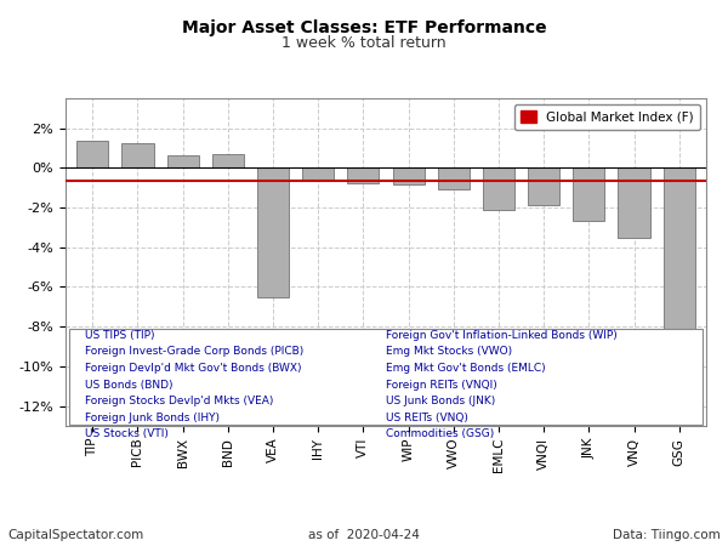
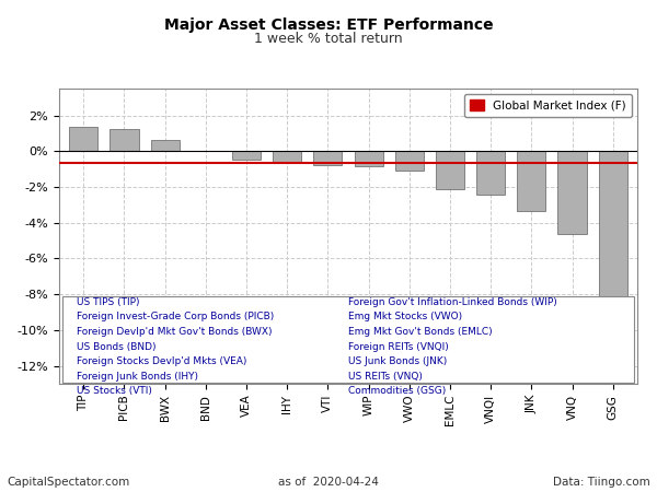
BND: 0.7% -> 0.0%
VEA: -6.5% -> -0.5%
VNQI: -1.9% -> -2.4%
JNK: -2.7% -> -3.4%
VNQ: -3.5% -> -4.6%
